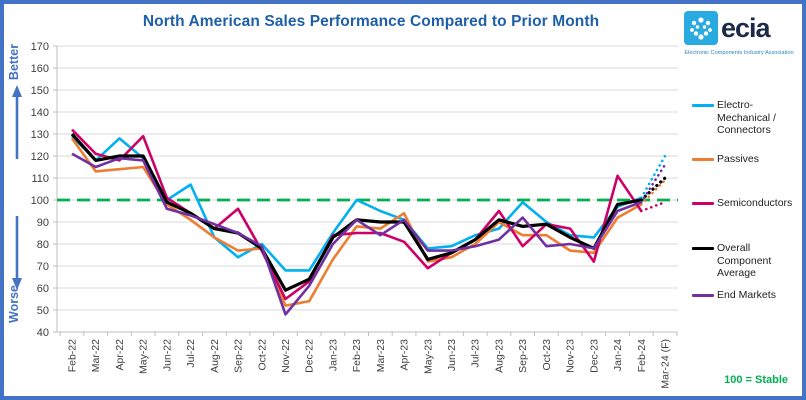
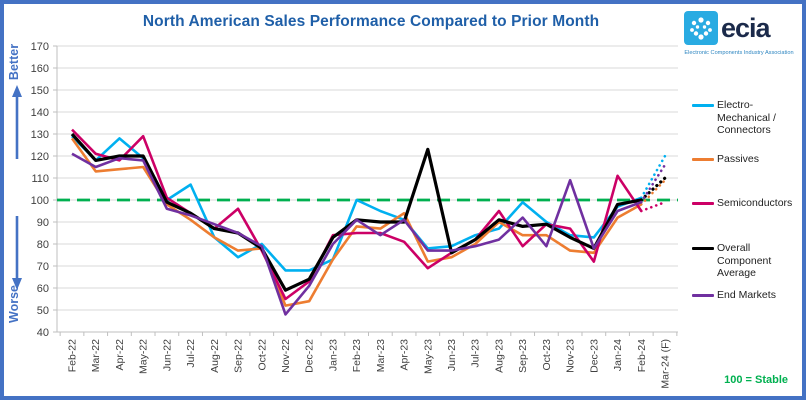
Electro-Mechanical / Connectors/Jan-23: 85 -> 73
Overall Component Average/May-23: 73 -> 123
End Markets/Nov-23: 80 -> 109
